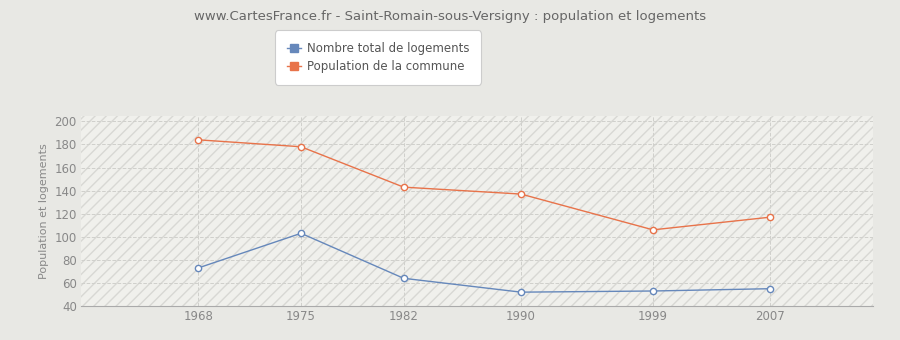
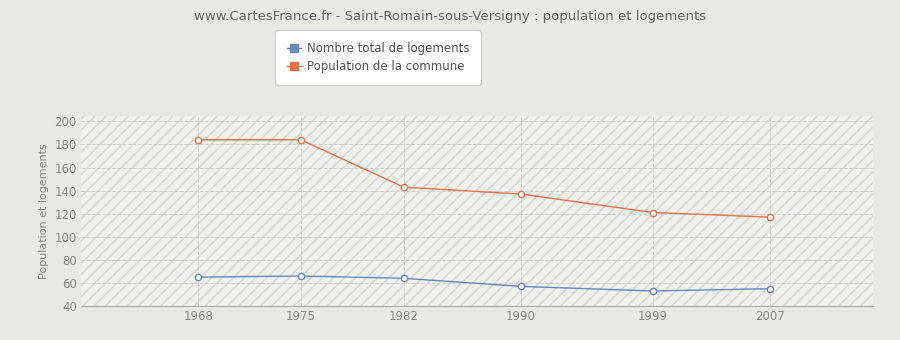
Nombre total de logements/1968: 73 -> 65
Population de la commune/1975: 178 -> 184
Nombre total de logements/1975: 103 -> 66
Nombre total de logements/1990: 52 -> 57
Population de la commune/1999: 106 -> 121
